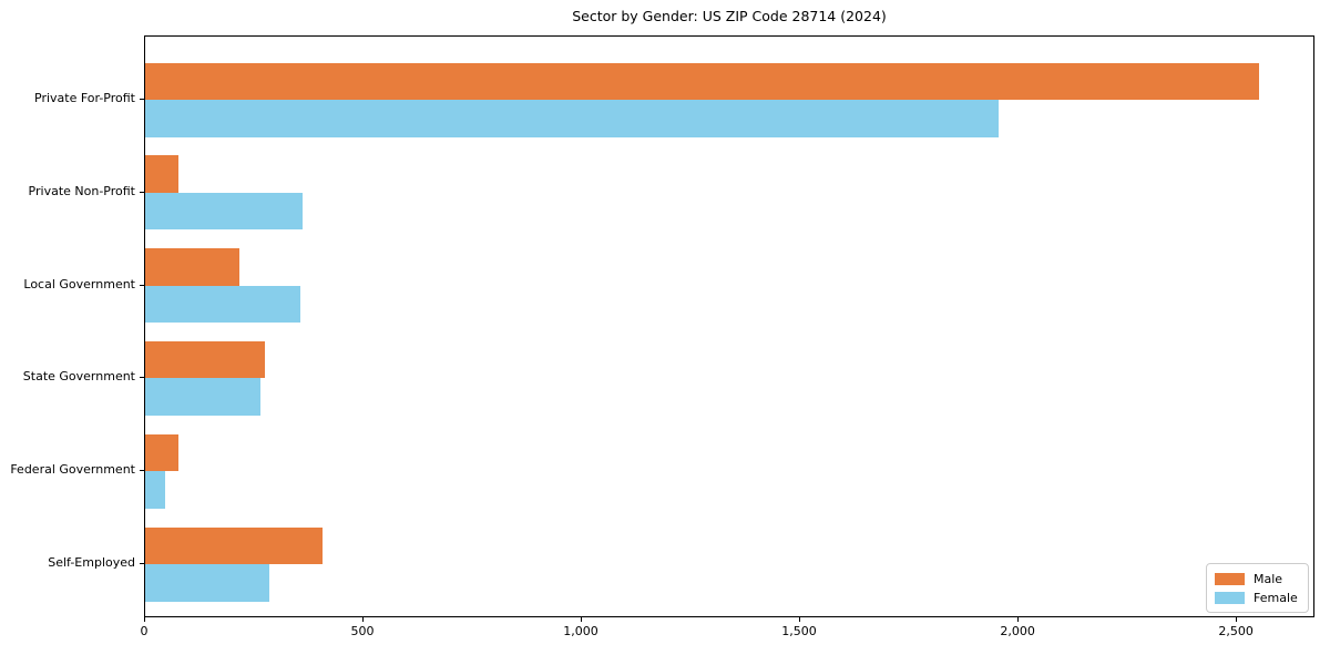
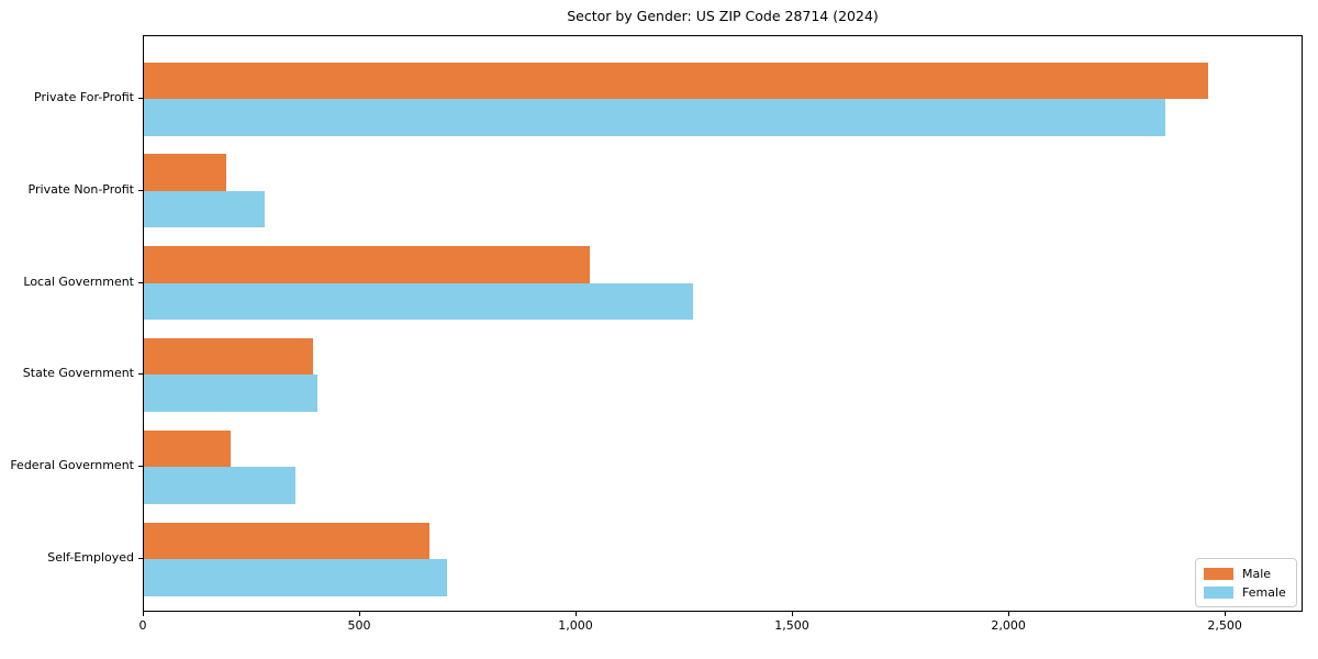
Male/Private For-Profit: 2550 -> 2460
Female/Private For-Profit: 1960 -> 2360
Male/Private Non-Profit: 80 -> 190
Female/Private Non-Profit: 360 -> 280
Male/Local Government: 220 -> 1030
Female/Local Government: 360 -> 1270
Male/State Government: 280 -> 390
Female/State Government: 260 -> 400
Male/Federal Government: 80 -> 200
Female/Federal Government: 40 -> 350
Male/Self-Employed: 400 -> 660
Female/Self-Employed: 280 -> 700
